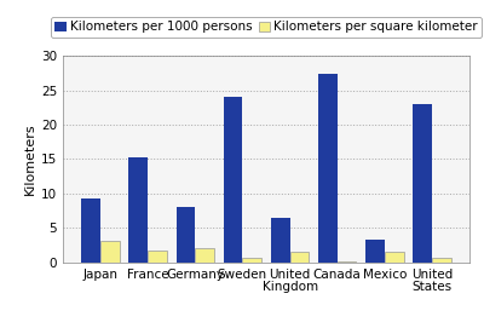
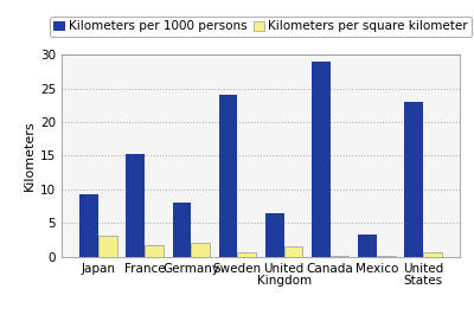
Kilometers per 1000 persons/Canada: 27.4 -> 29.0
Kilometers per square kilometer/Mexico: 1.6 -> 0.2
